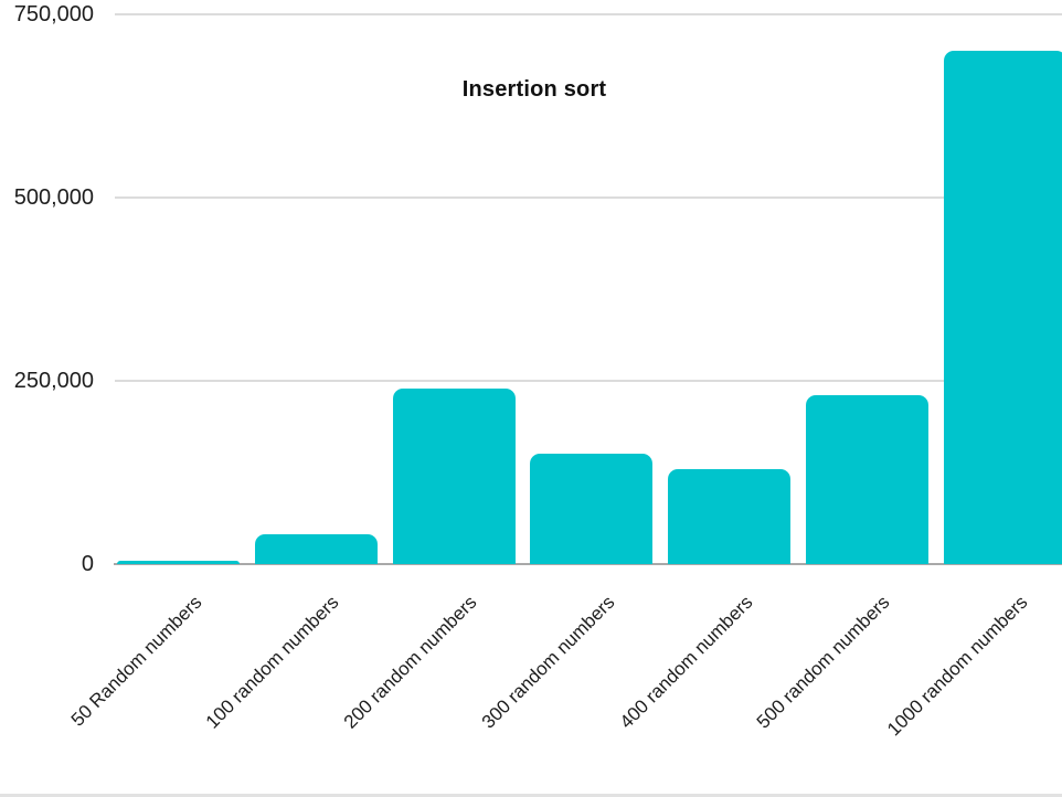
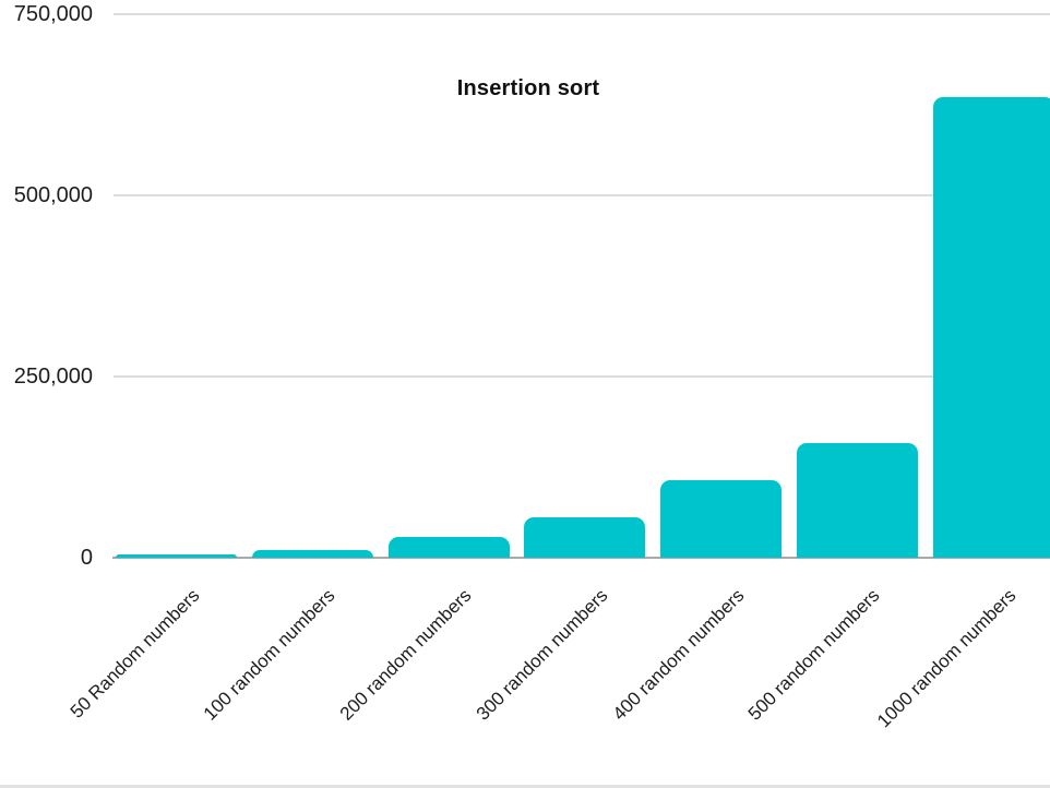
100 random numbers: 40000 -> 10000
200 random numbers: 240000 -> 30000
300 random numbers: 150000 -> 60000
400 random numbers: 130000 -> 110000
500 random numbers: 230000 -> 160000
1000 random numbers: 700000 -> 640000
